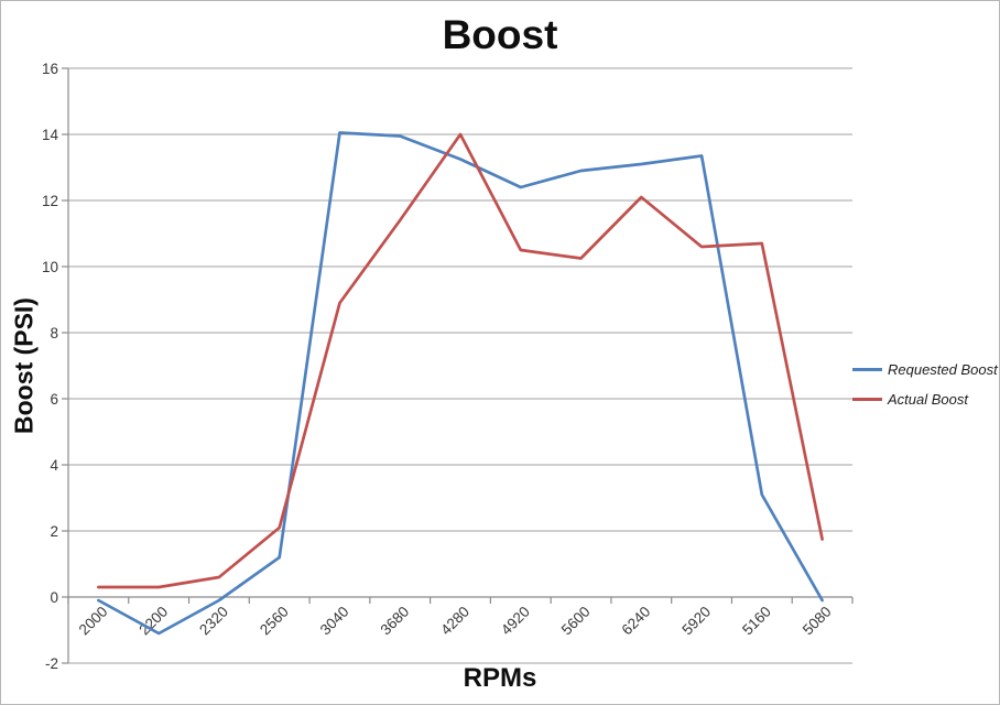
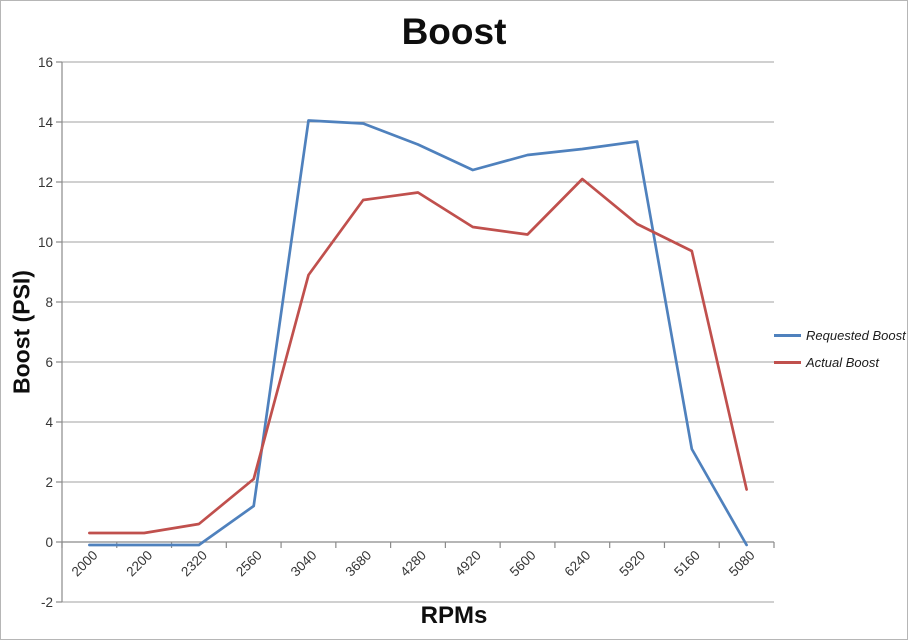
Requested Boost/2200: -1.1 -> -0.1
Actual Boost/4280: 14.0 -> 11.7
Actual Boost/5160: 10.7 -> 9.7
